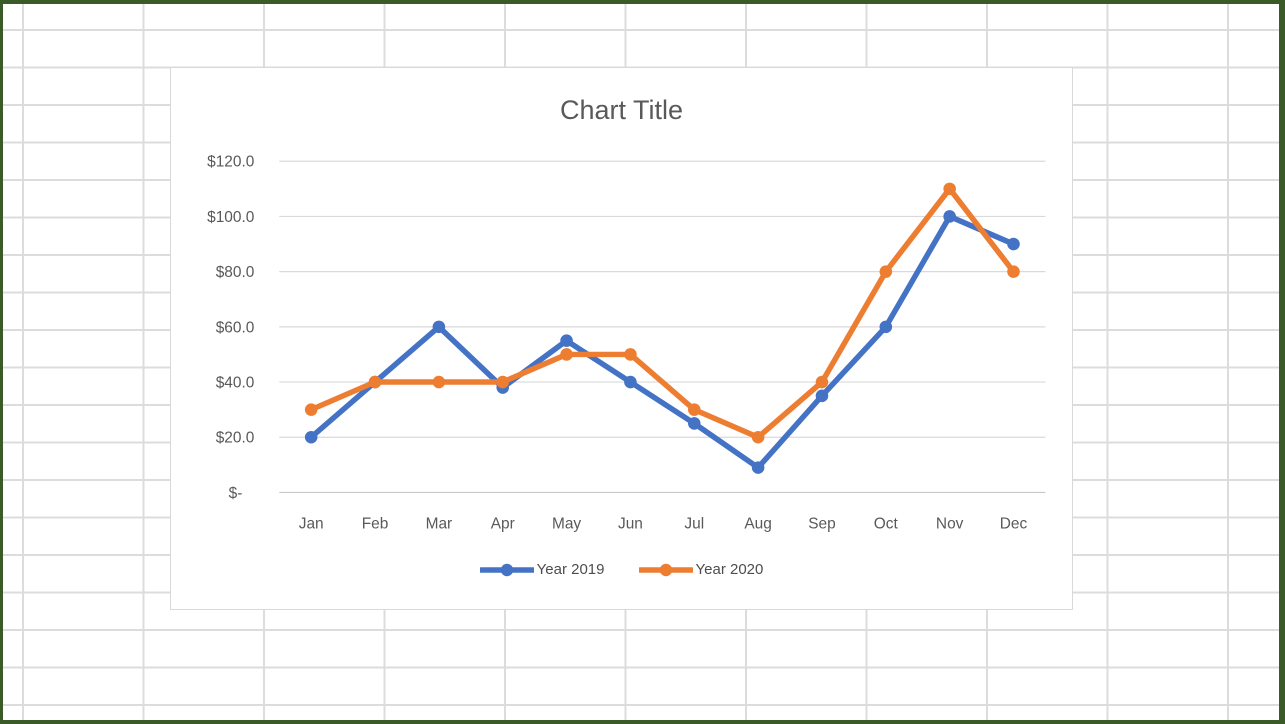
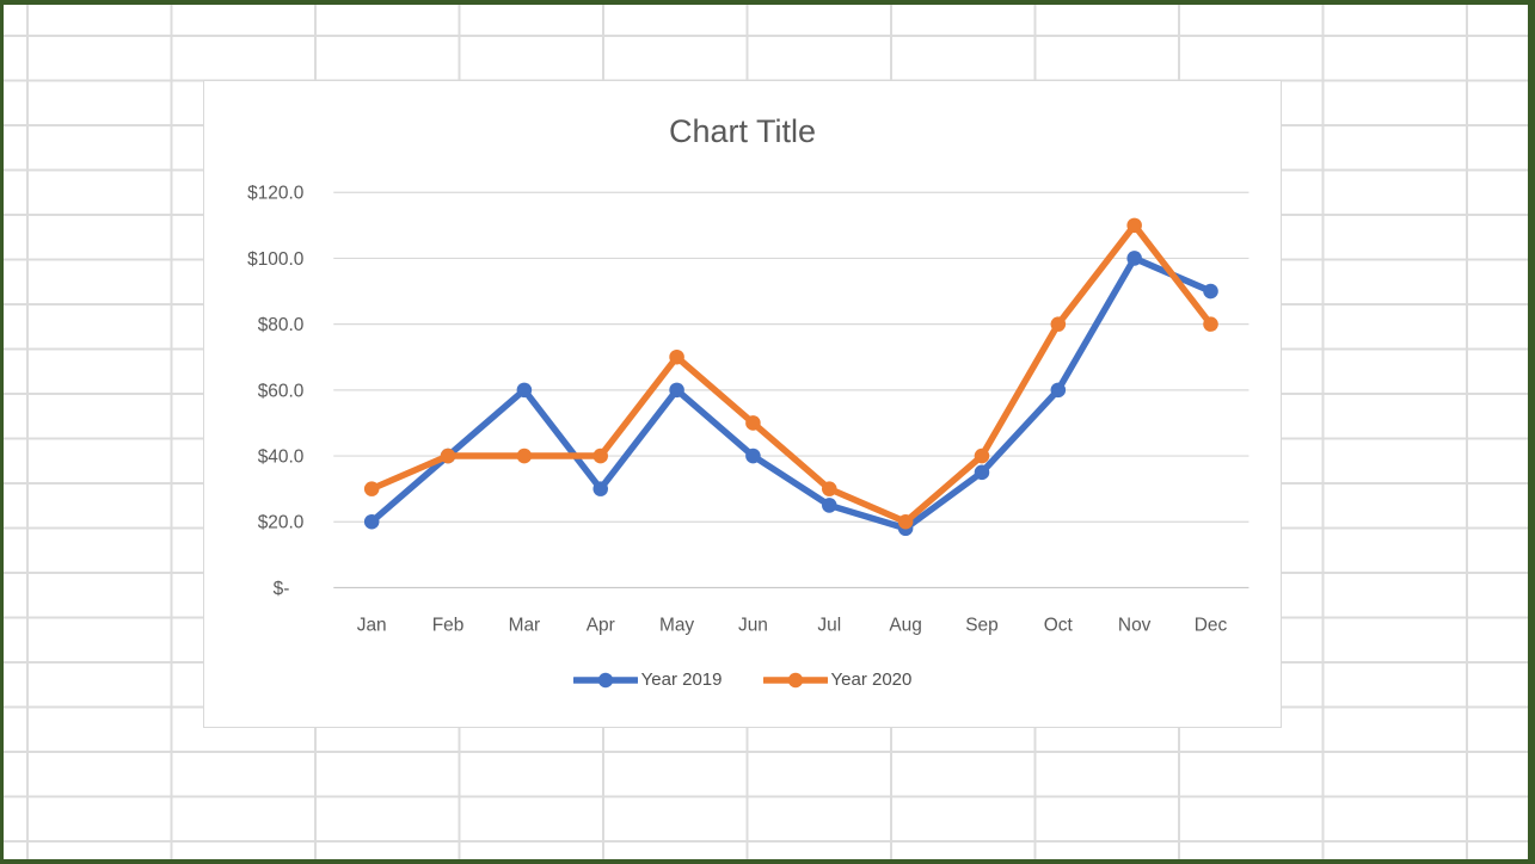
Year 2019/Apr: $38 -> $30
Year 2019/May: $55 -> $60
Year 2020/May: $50 -> $70
Year 2019/Aug: $9 -> $18
